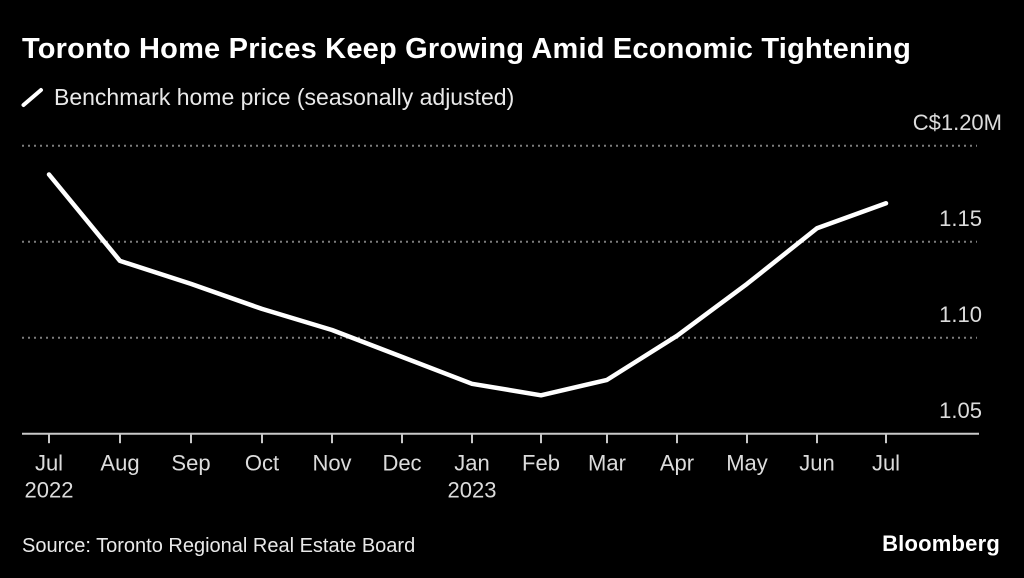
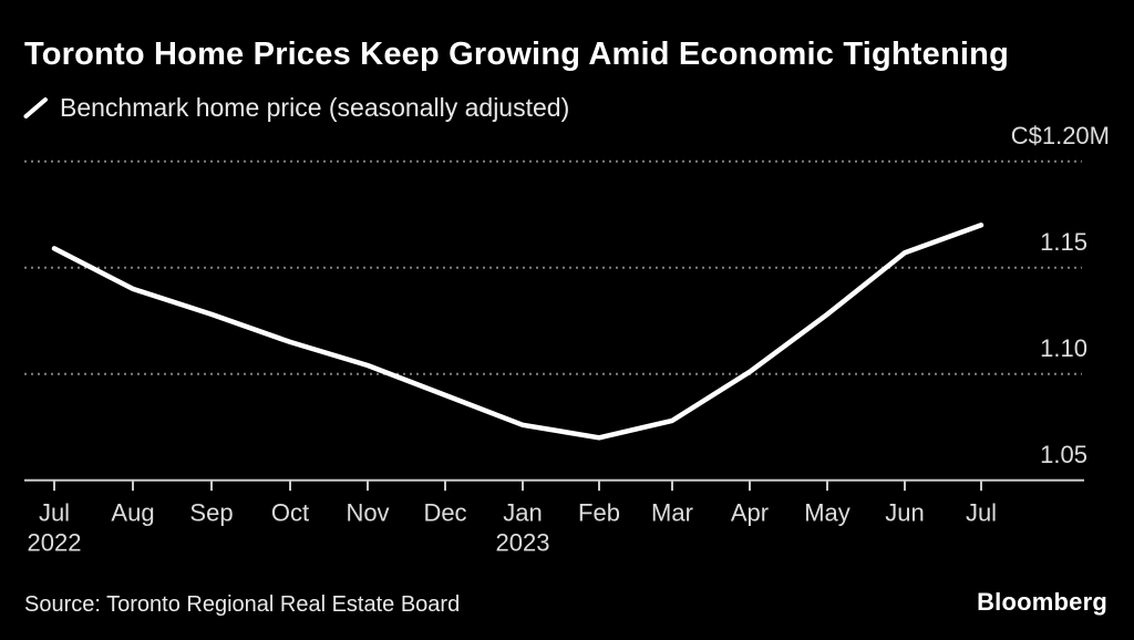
Jul 2022: 1.185 -> 1.159
